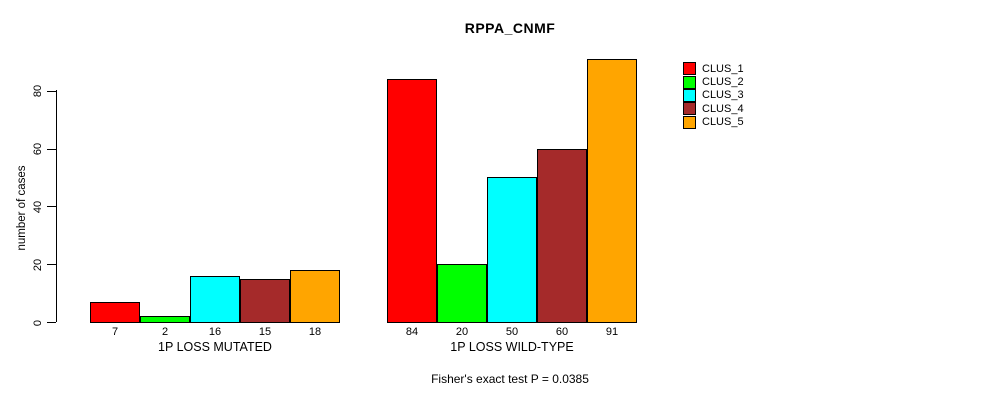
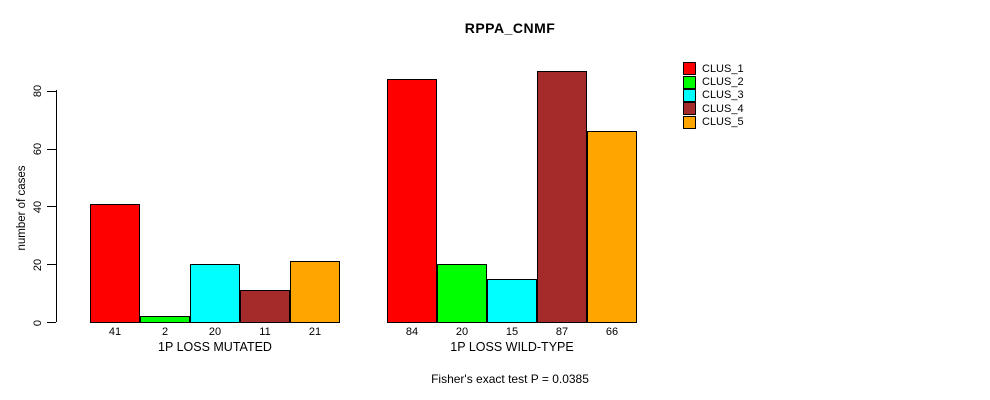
CLUS_1/1P LOSS MUTATED: 7 -> 41
CLUS_3/1P LOSS MUTATED: 16 -> 20
CLUS_4/1P LOSS MUTATED: 15 -> 11
CLUS_5/1P LOSS MUTATED: 18 -> 21
CLUS_3/1P LOSS WILD-TYPE: 50 -> 15
CLUS_4/1P LOSS WILD-TYPE: 60 -> 87
CLUS_5/1P LOSS WILD-TYPE: 91 -> 66
